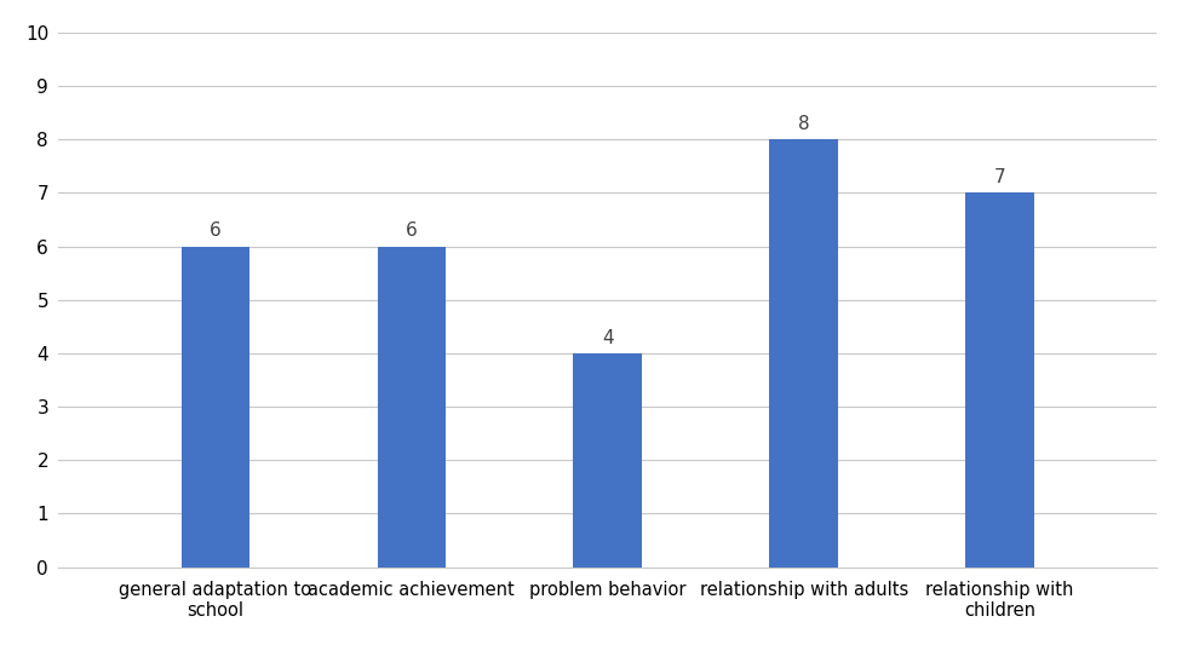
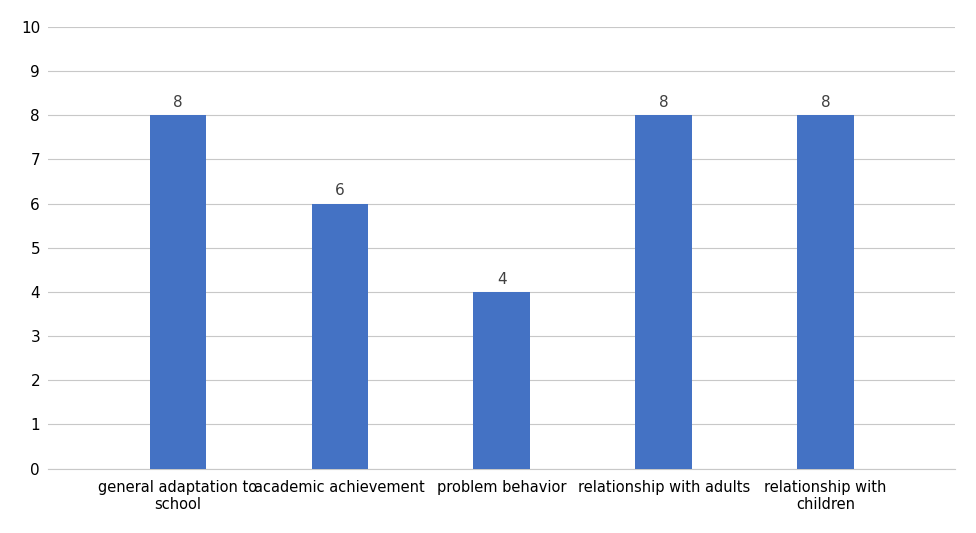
general adaptation to school: 6 -> 8
relationship with children: 7 -> 8
